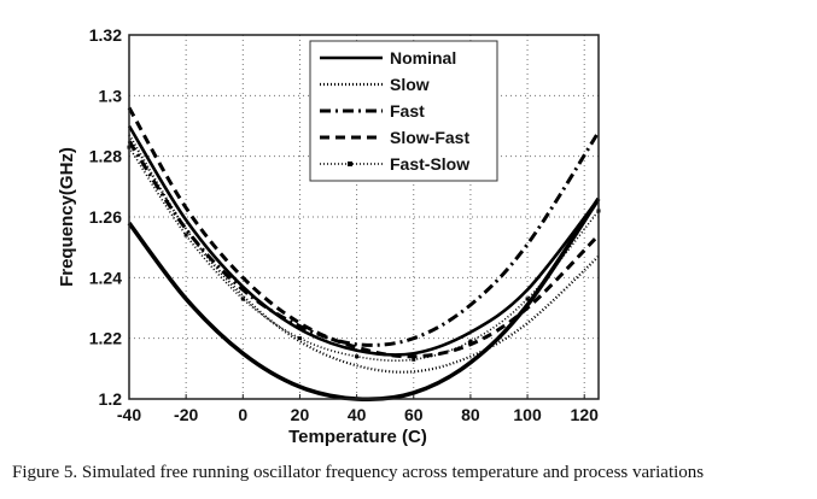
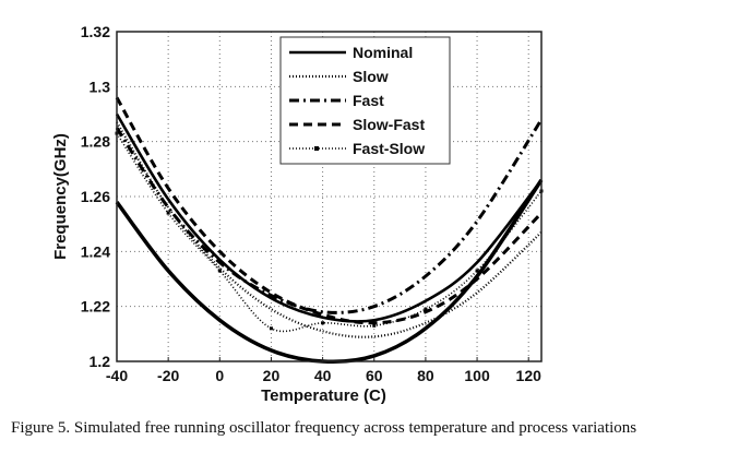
Fast-Slow/20: 1.220 -> 1.212
